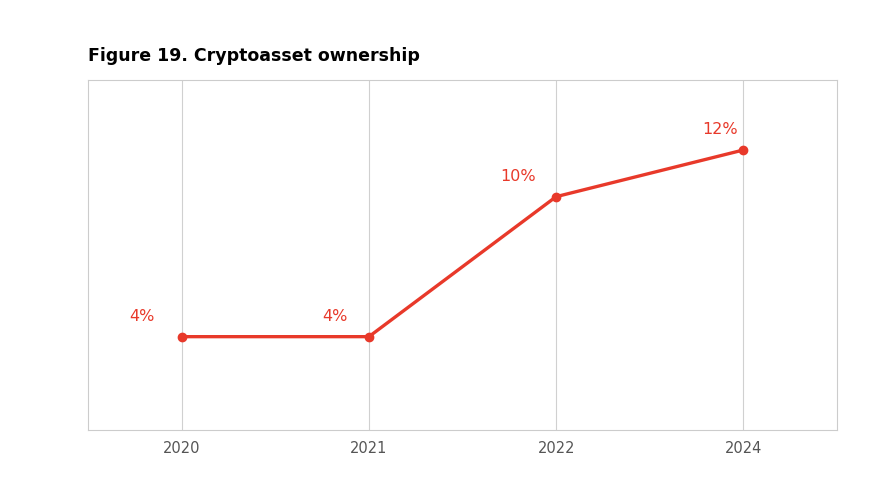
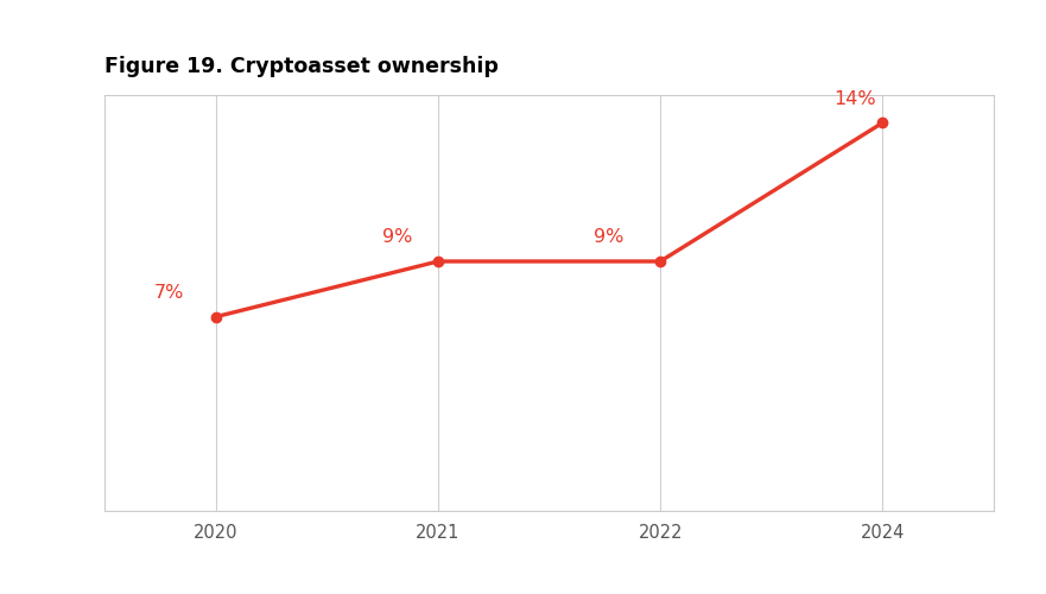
2020: 4% -> 7%
2021: 4% -> 9%
2022: 10% -> 9%
2024: 12% -> 14%
